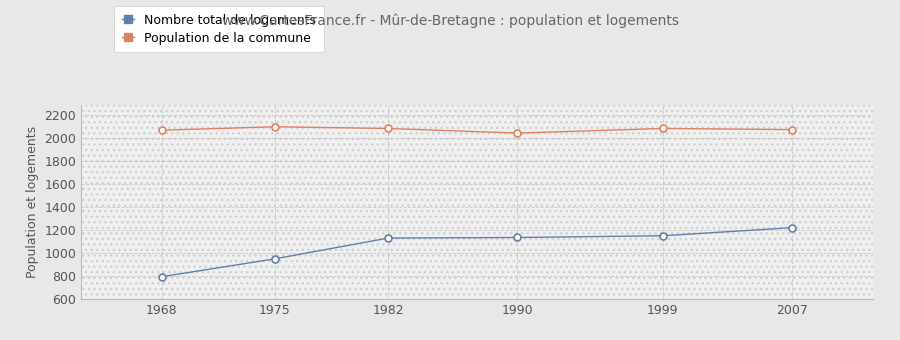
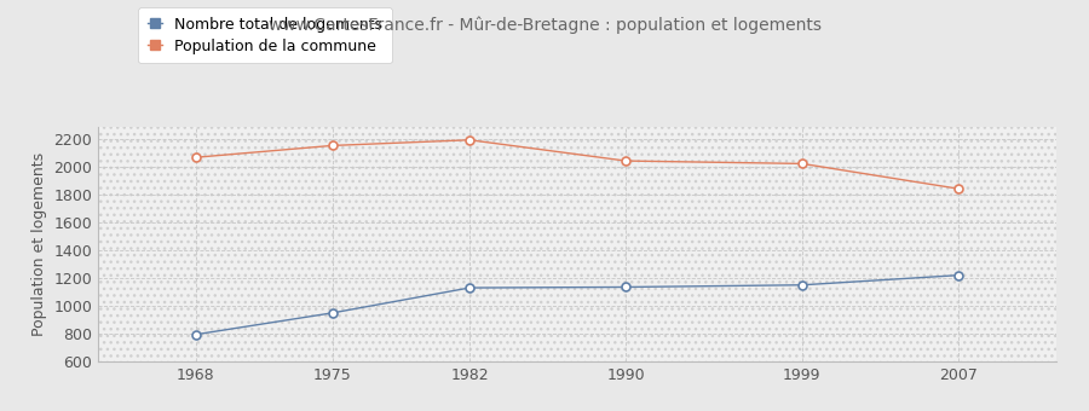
Population de la commune/1975: 2100 -> 2150
Population de la commune/1982: 2080 -> 2190
Population de la commune/1999: 2080 -> 2020
Population de la commune/2007: 2070 -> 1840
